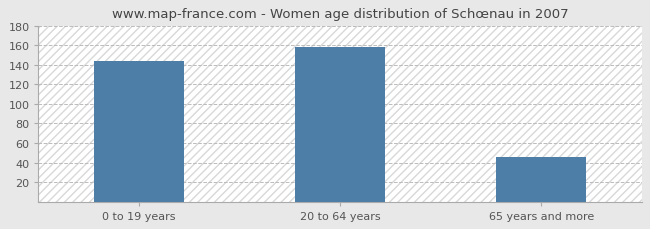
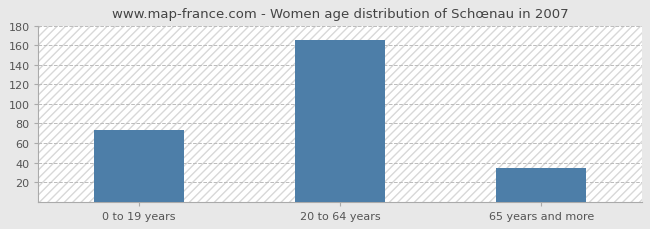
0 to 19 years: 144 -> 73
20 to 64 years: 158 -> 165
65 years and more: 46 -> 34
